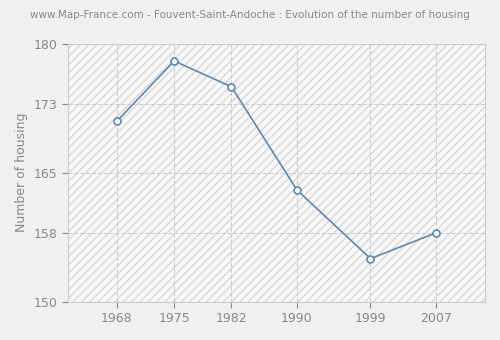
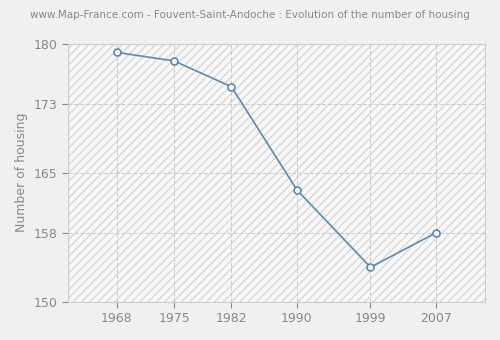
1968: 171 -> 179
1999: 155 -> 154
